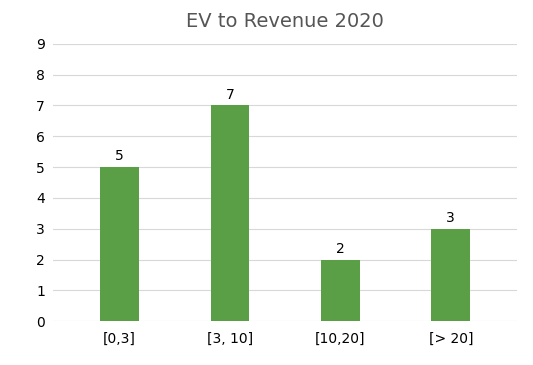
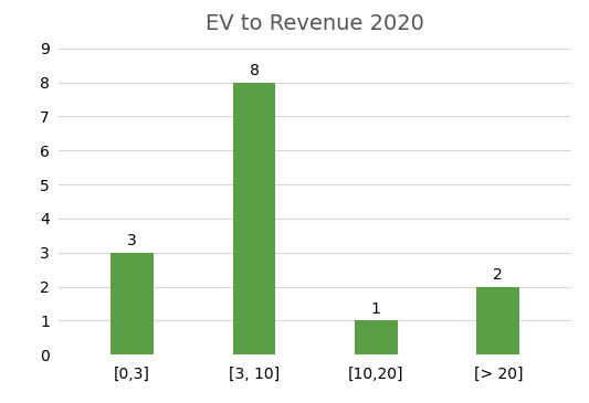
[0,3]: 5 -> 3
[3, 10]: 7 -> 8
[10,20]: 2 -> 1
[> 20]: 3 -> 2
